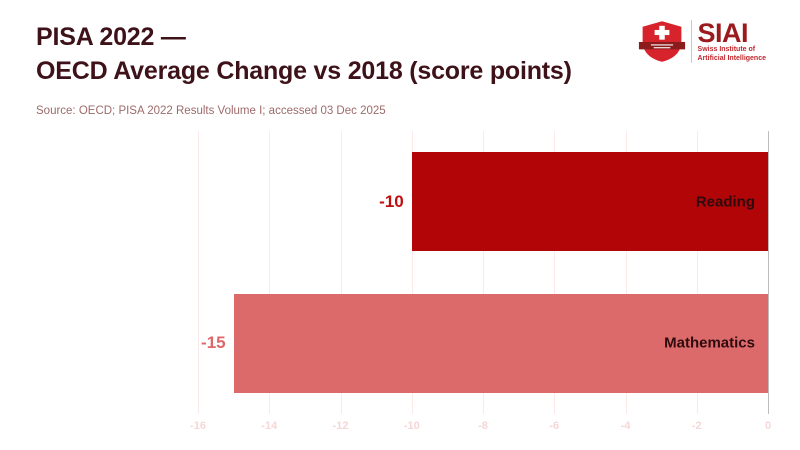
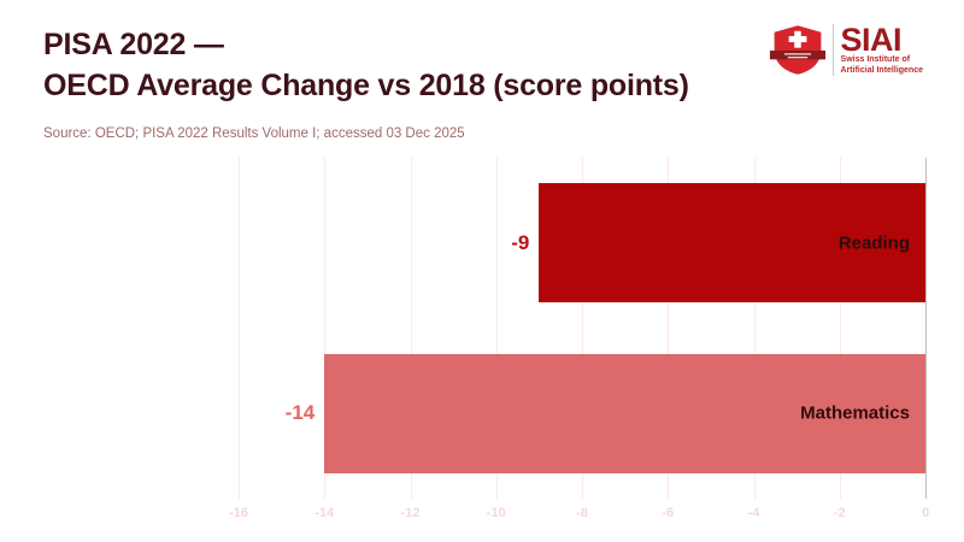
Reading: -10 -> -9
Mathematics: -15 -> -14
